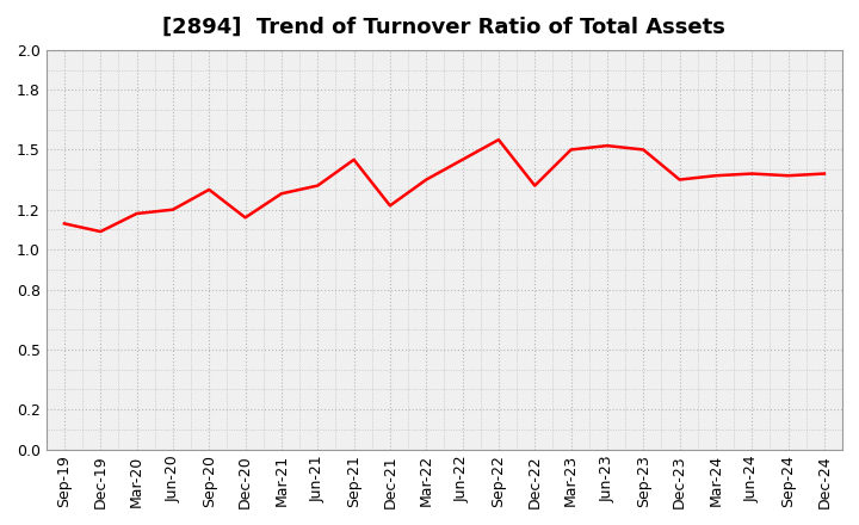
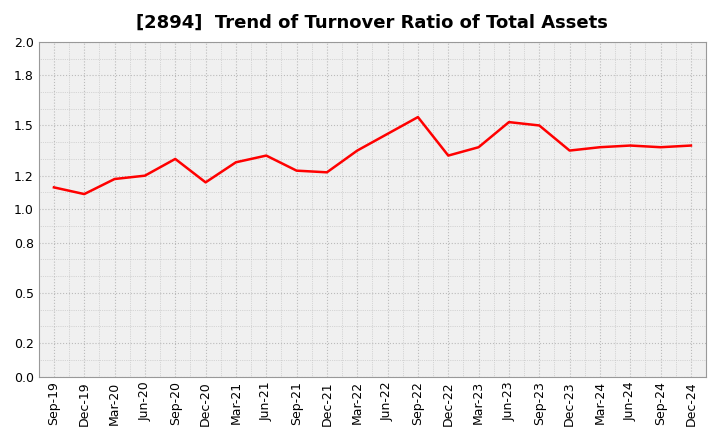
Sep-21: 1.45 -> 1.23
Mar-23: 1.50 -> 1.37
